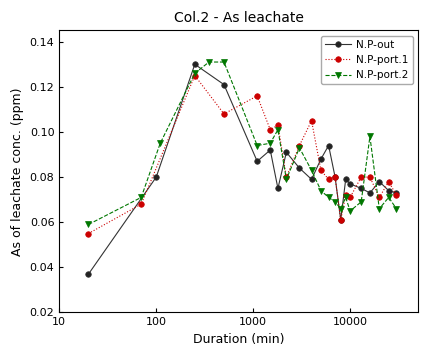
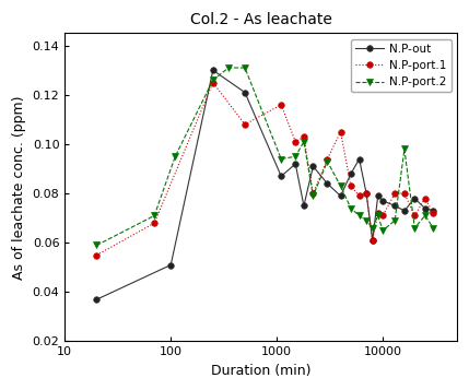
N.P-out/100: 0.080 -> 0.051
